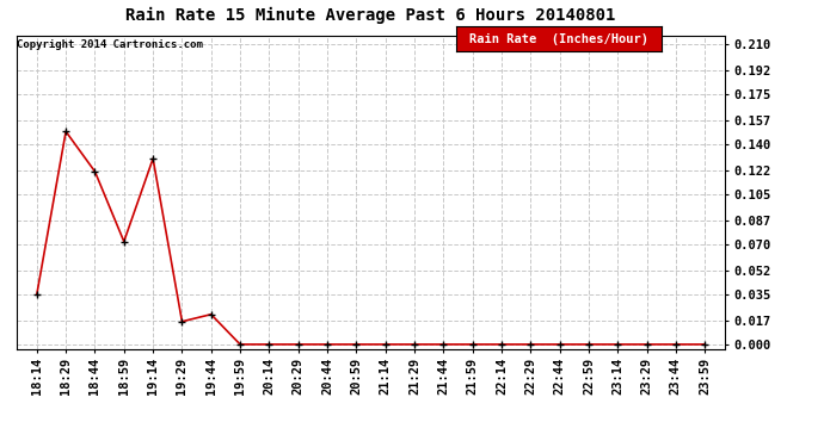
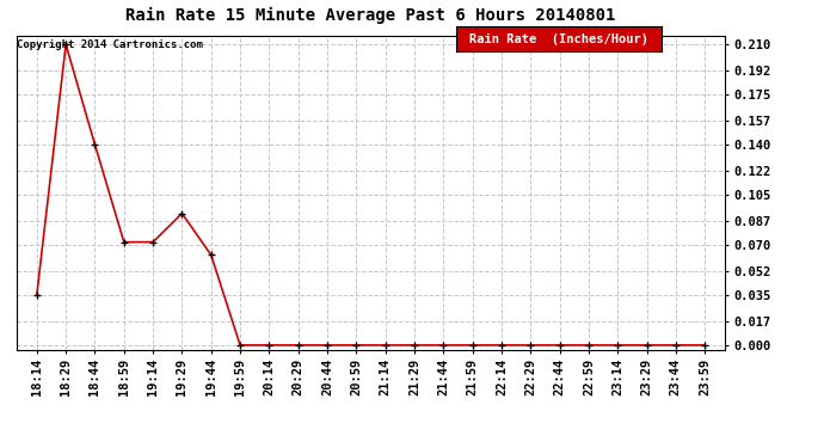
18:29: 0.149 -> 0.210
18:44: 0.121 -> 0.140
19:14: 0.130 -> 0.072
19:29: 0.016 -> 0.092
19:44: 0.021 -> 0.063
